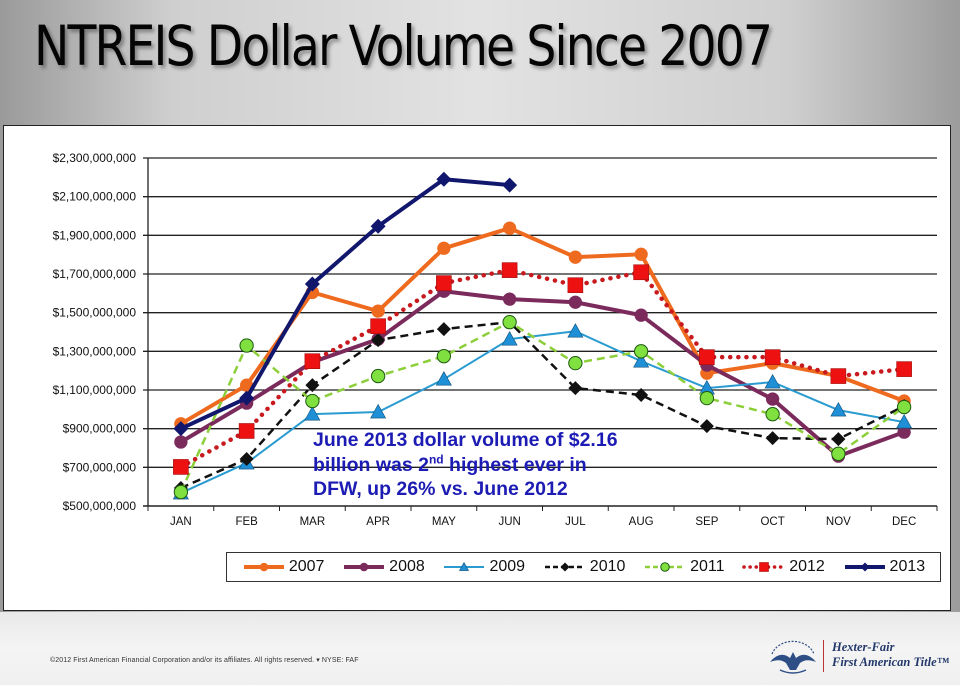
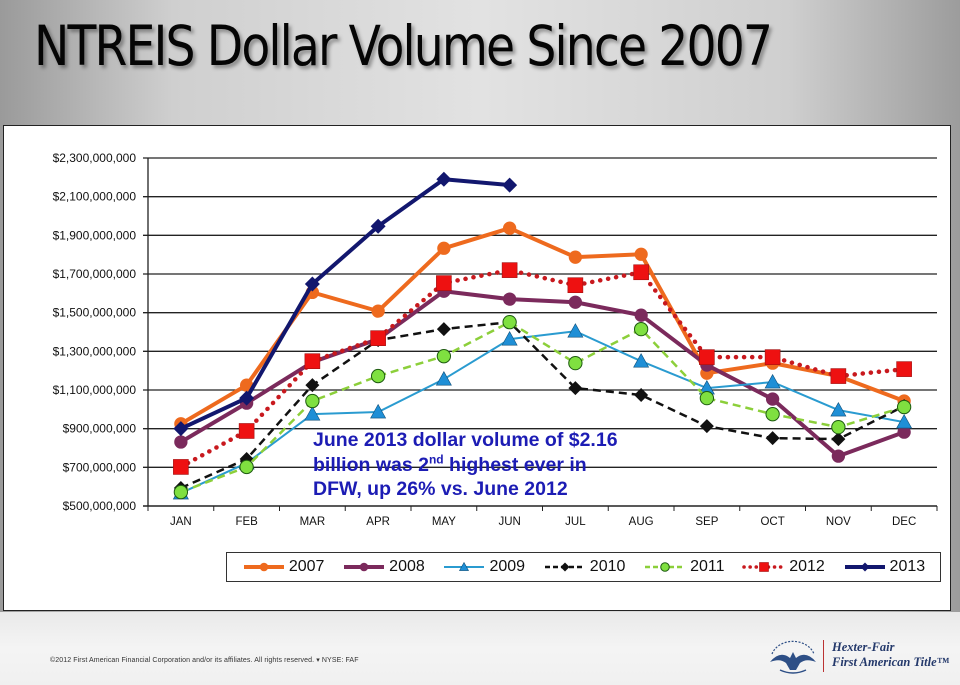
2011/FEB: $1330000000 -> $700000000
2012/APR: $1430000000 -> $1370000000
2011/AUG: $1300000000 -> $1420000000
2011/NOV: $770000000 -> $910000000
